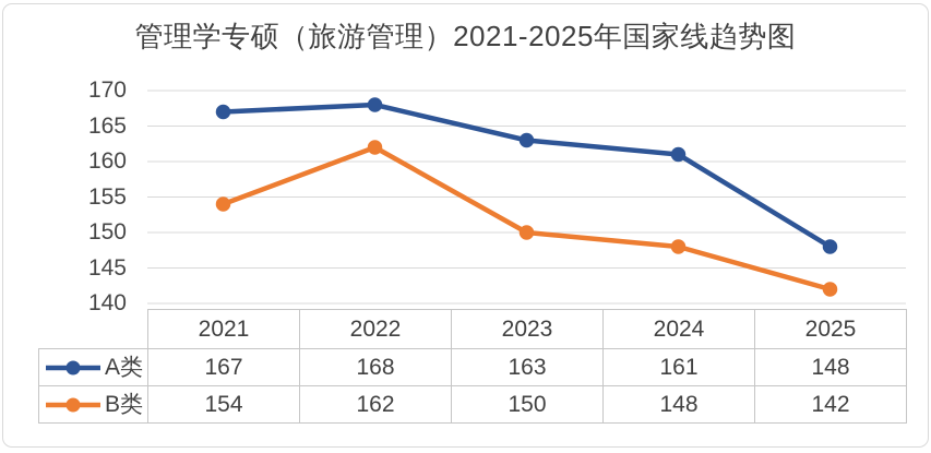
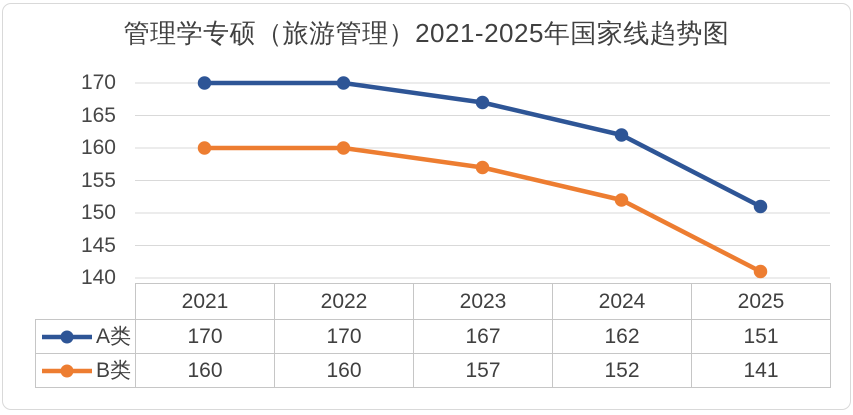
A类/2021: 167 -> 170
B类/2021: 154 -> 160
A类/2022: 168 -> 170
B类/2022: 162 -> 160
A类/2023: 163 -> 167
B类/2023: 150 -> 157
A类/2024: 161 -> 162
B类/2024: 148 -> 152
A类/2025: 148 -> 151
B类/2025: 142 -> 141
